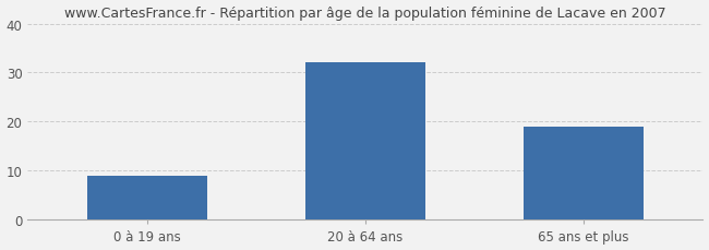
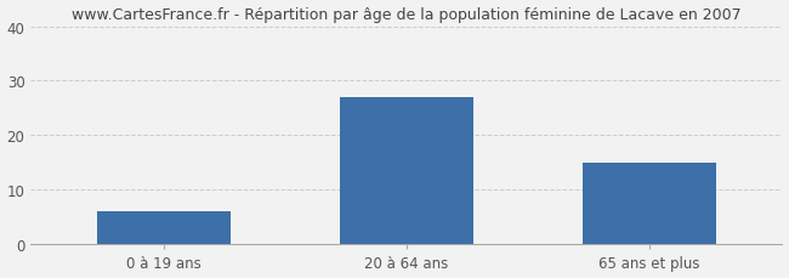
0 à 19 ans: 9 -> 6
20 à 64 ans: 32 -> 27
65 ans et plus: 19 -> 15
